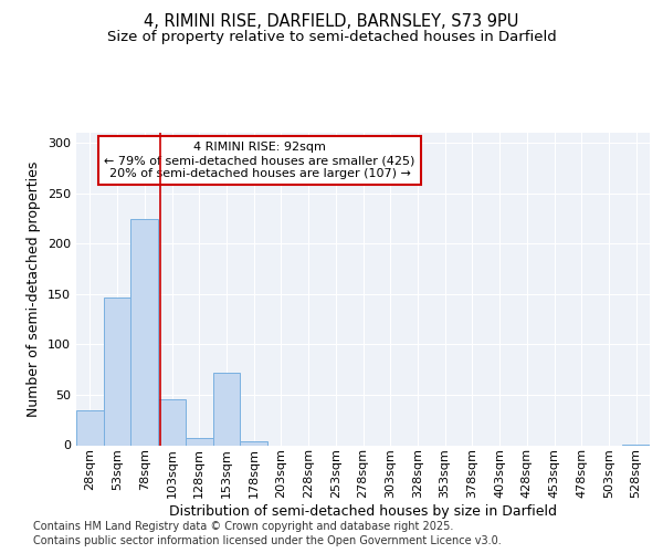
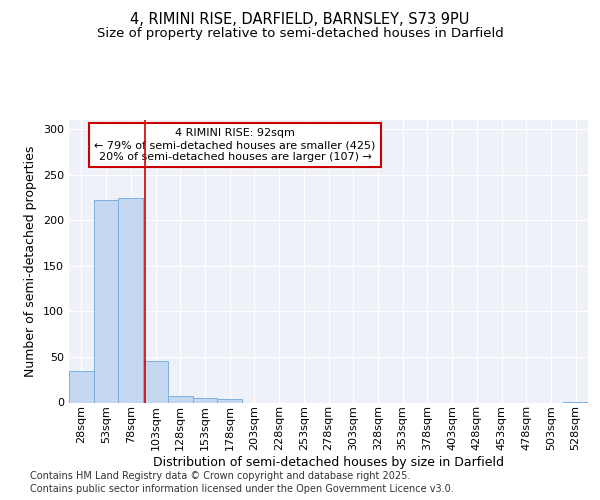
53sqm: 146 -> 222
153sqm: 72 -> 5
